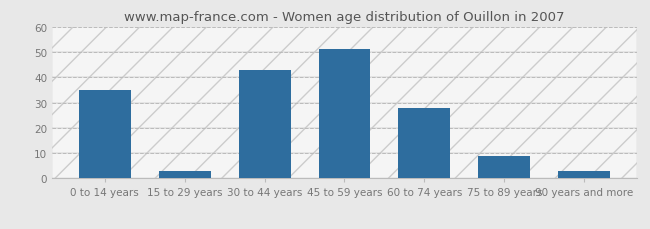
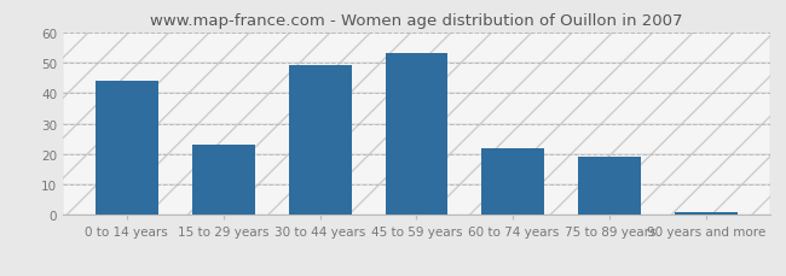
0 to 14 years: 35 -> 44
15 to 29 years: 3 -> 23
30 to 44 years: 43 -> 49
45 to 59 years: 51 -> 53
60 to 74 years: 28 -> 22
75 to 89 years: 9 -> 19
90 years and more: 3 -> 1
